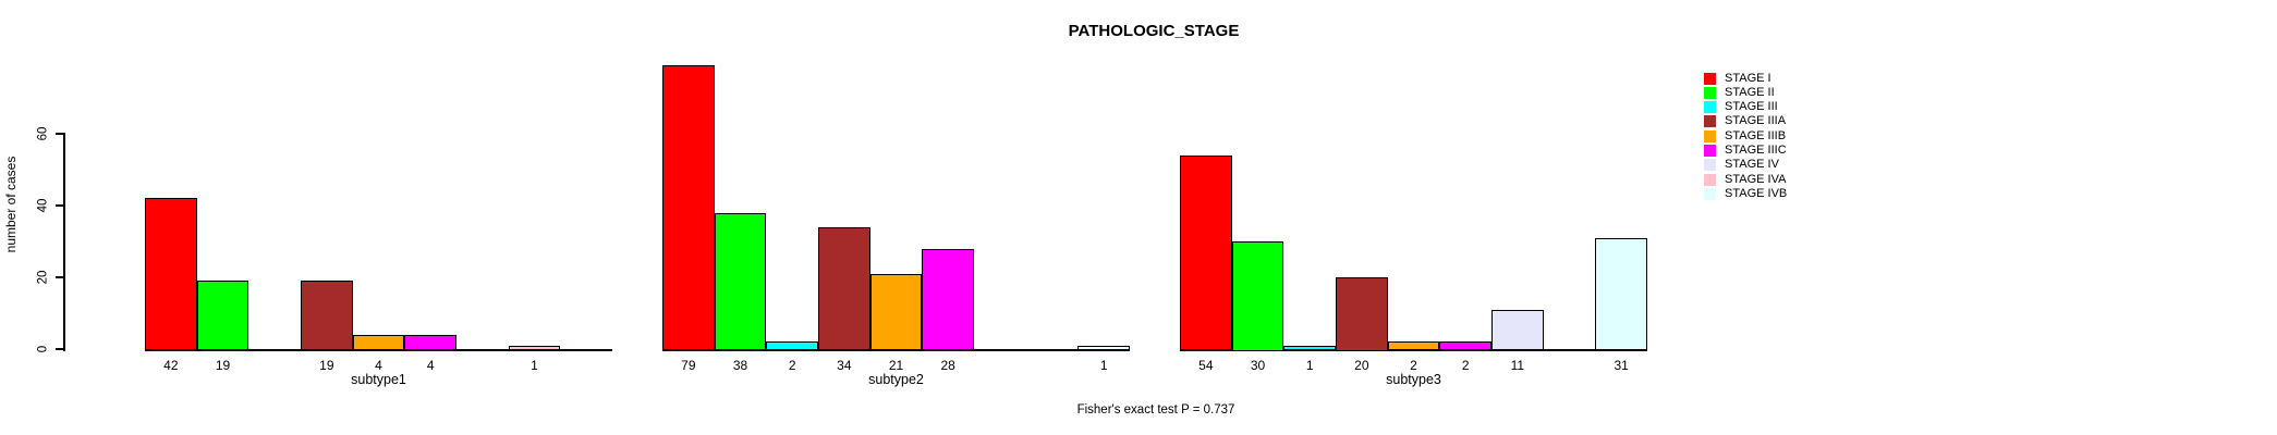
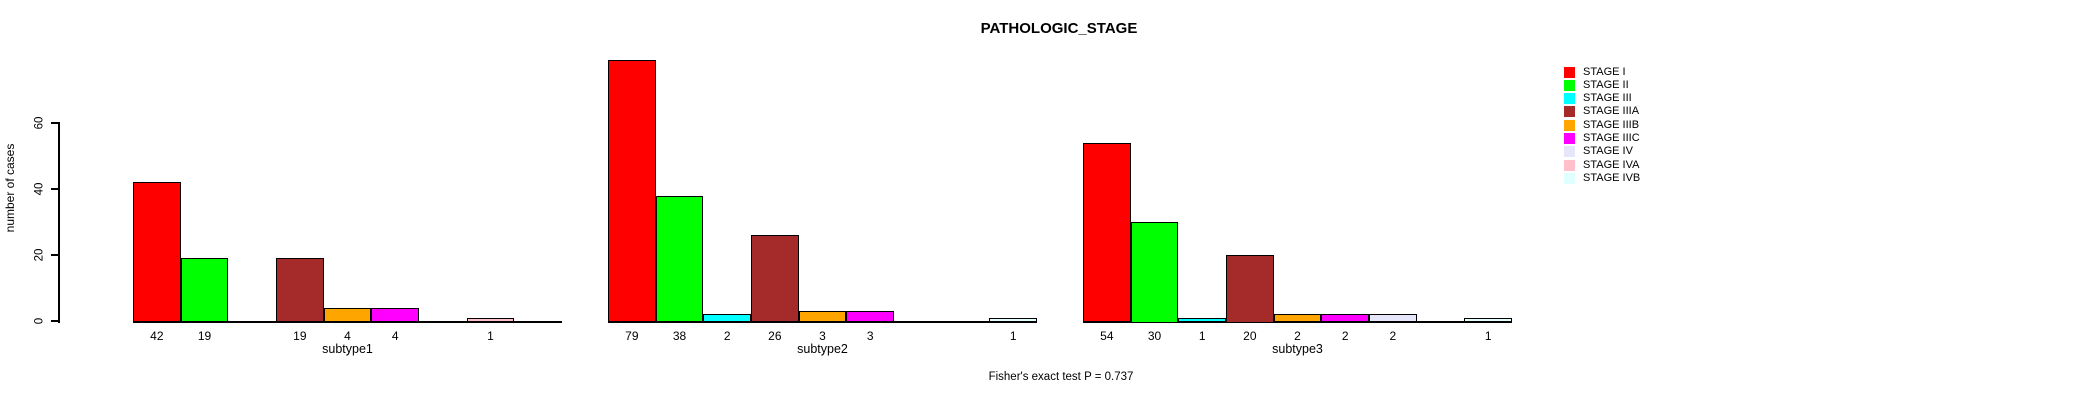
STAGE IIIA/subtype2: 34 -> 26
STAGE IIIB/subtype2: 21 -> 3
STAGE IIIC/subtype2: 28 -> 3
STAGE IV/subtype3: 11 -> 2
STAGE IVB/subtype3: 31 -> 1
